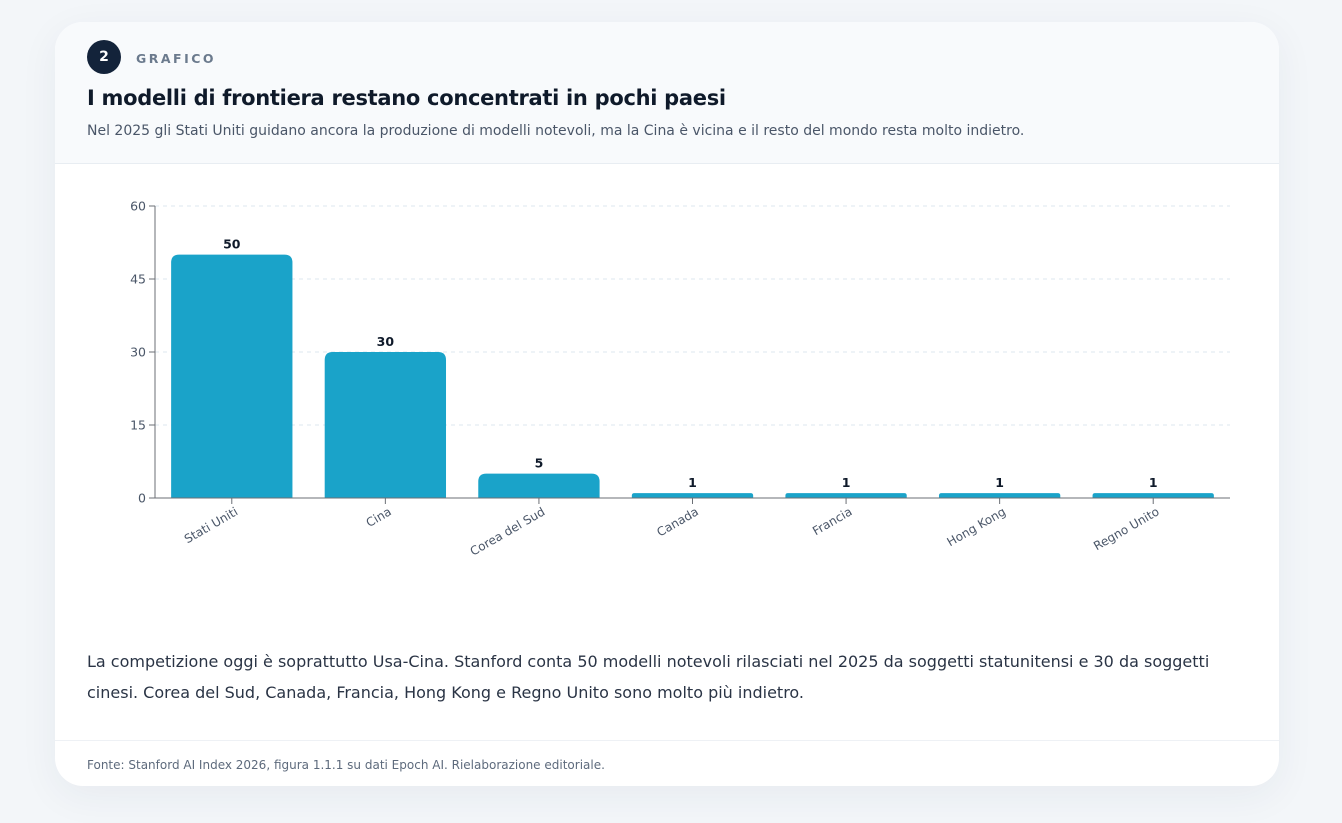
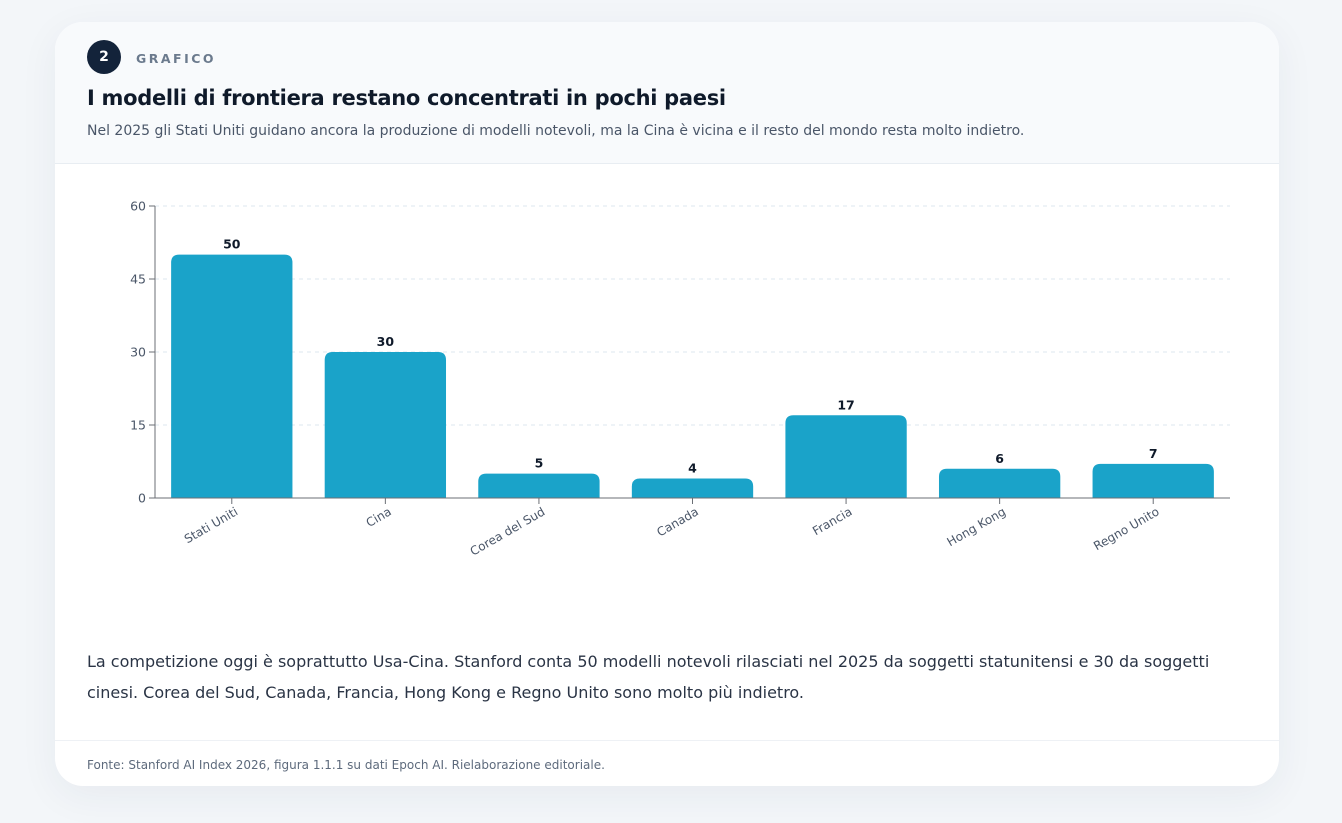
Canada: 1 -> 4
Francia: 1 -> 17
Hong Kong: 1 -> 6
Regno Unito: 1 -> 7
